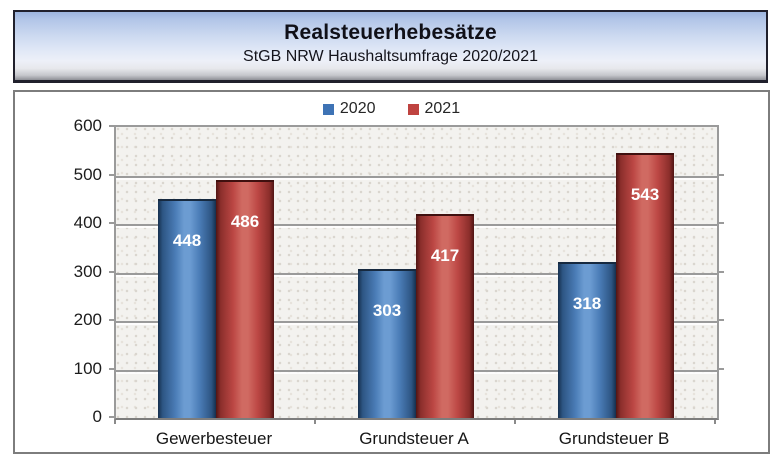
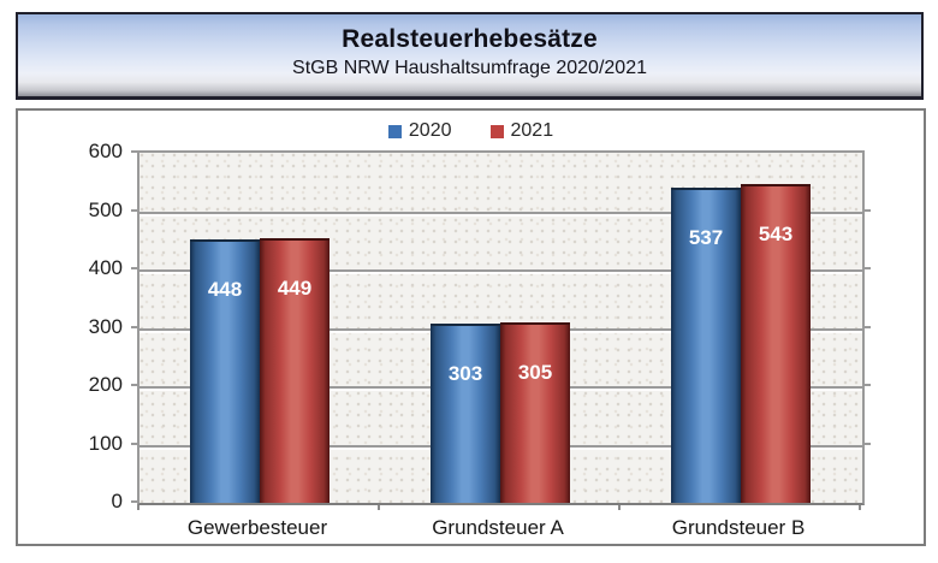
2021/Gewerbesteuer: 486 -> 449
2021/Grundsteuer A: 417 -> 305
2020/Grundsteuer B: 318 -> 537
